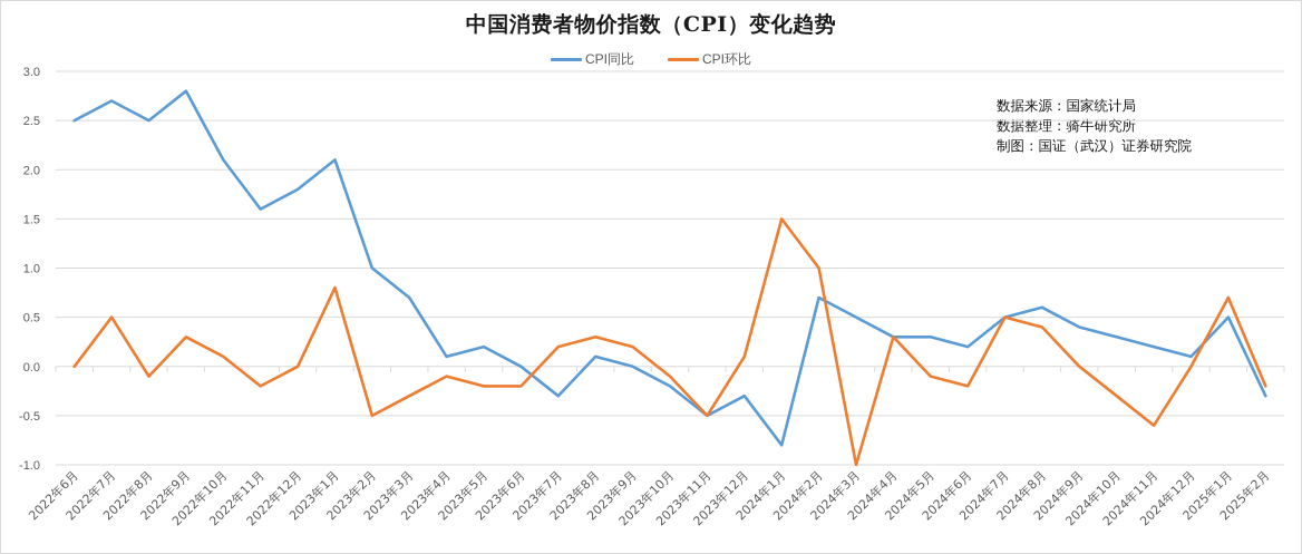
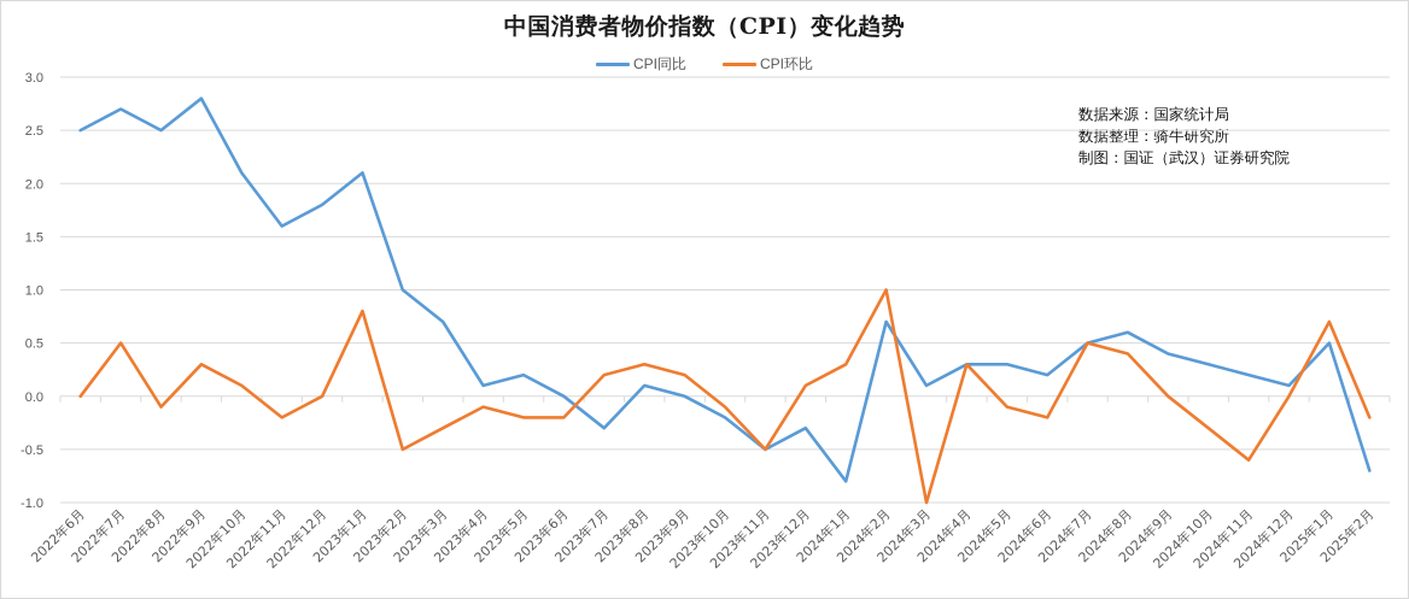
CPI环比/2024年1月: 1.5 -> 0.3
CPI同比/2024年3月: 0.5 -> 0.1
CPI同比/2025年2月: -0.3 -> -0.7
